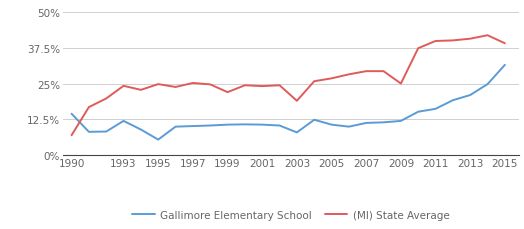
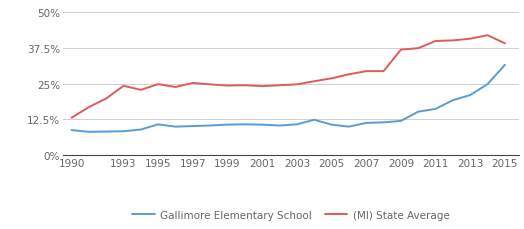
Gallimore Elementary School/1990: 14.5% -> 8.8%
(MI) State Average/1990: 7.0% -> 13.1%
Gallimore Elementary School/1993: 12.0% -> 8.4%
Gallimore Elementary School/1995: 5.5% -> 10.8%
(MI) State Average/1999: 22.0% -> 24.3%
Gallimore Elementary School/2003: 8.0% -> 10.8%
(MI) State Average/2003: 19.0% -> 24.7%
(MI) State Average/2009: 25.0% -> 36.8%
